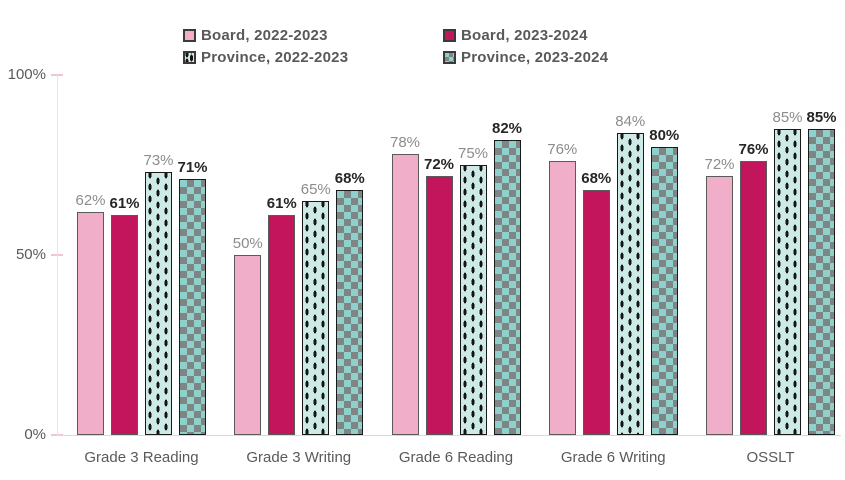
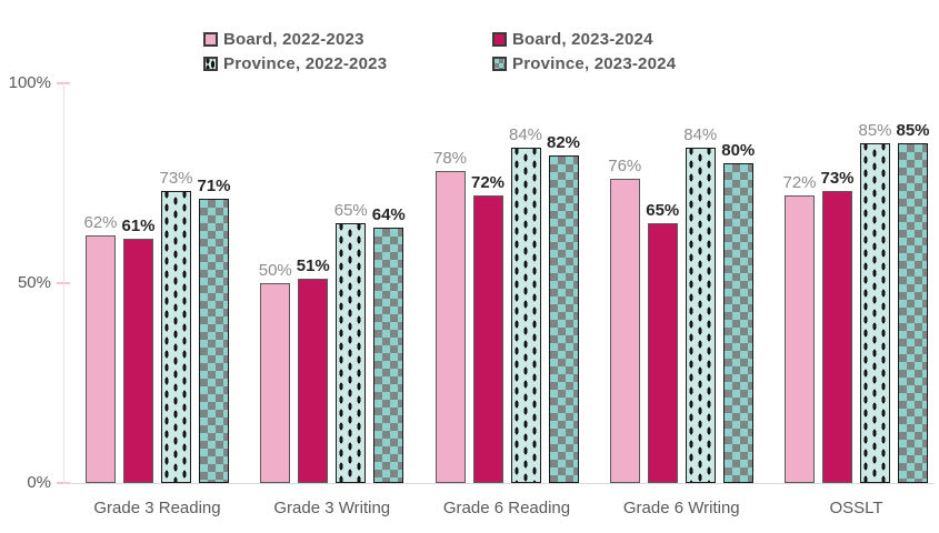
Board, 2023-2024/Grade 3 Writing: 61% -> 51%
Province, 2023-2024/Grade 3 Writing: 68% -> 64%
Province, 2022-2023/Grade 6 Reading: 75% -> 84%
Board, 2023-2024/Grade 6 Writing: 68% -> 65%
Board, 2023-2024/OSSLT: 76% -> 73%
